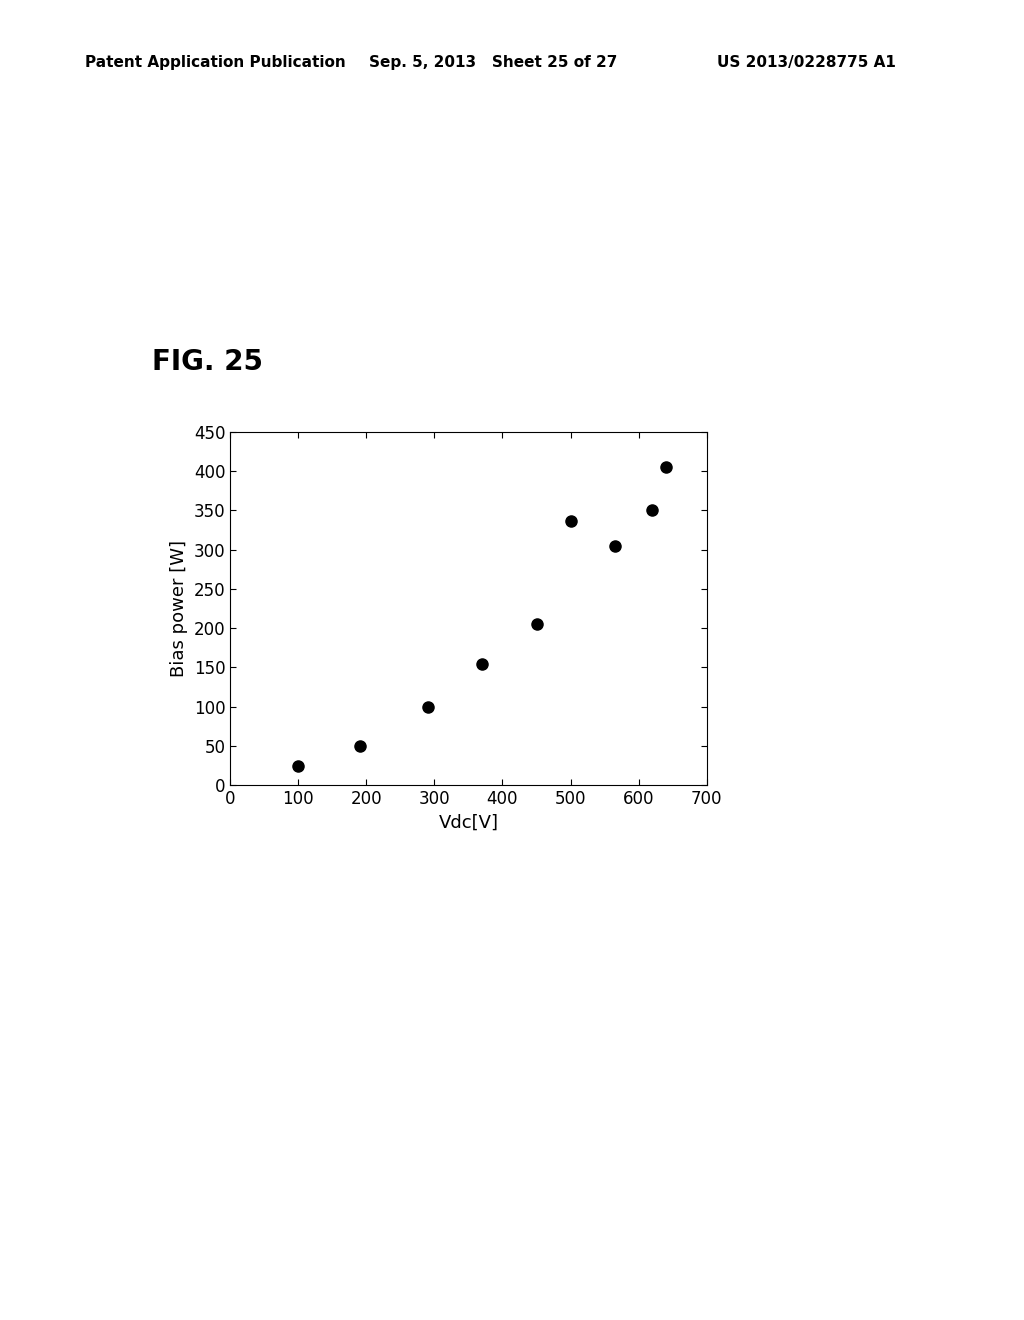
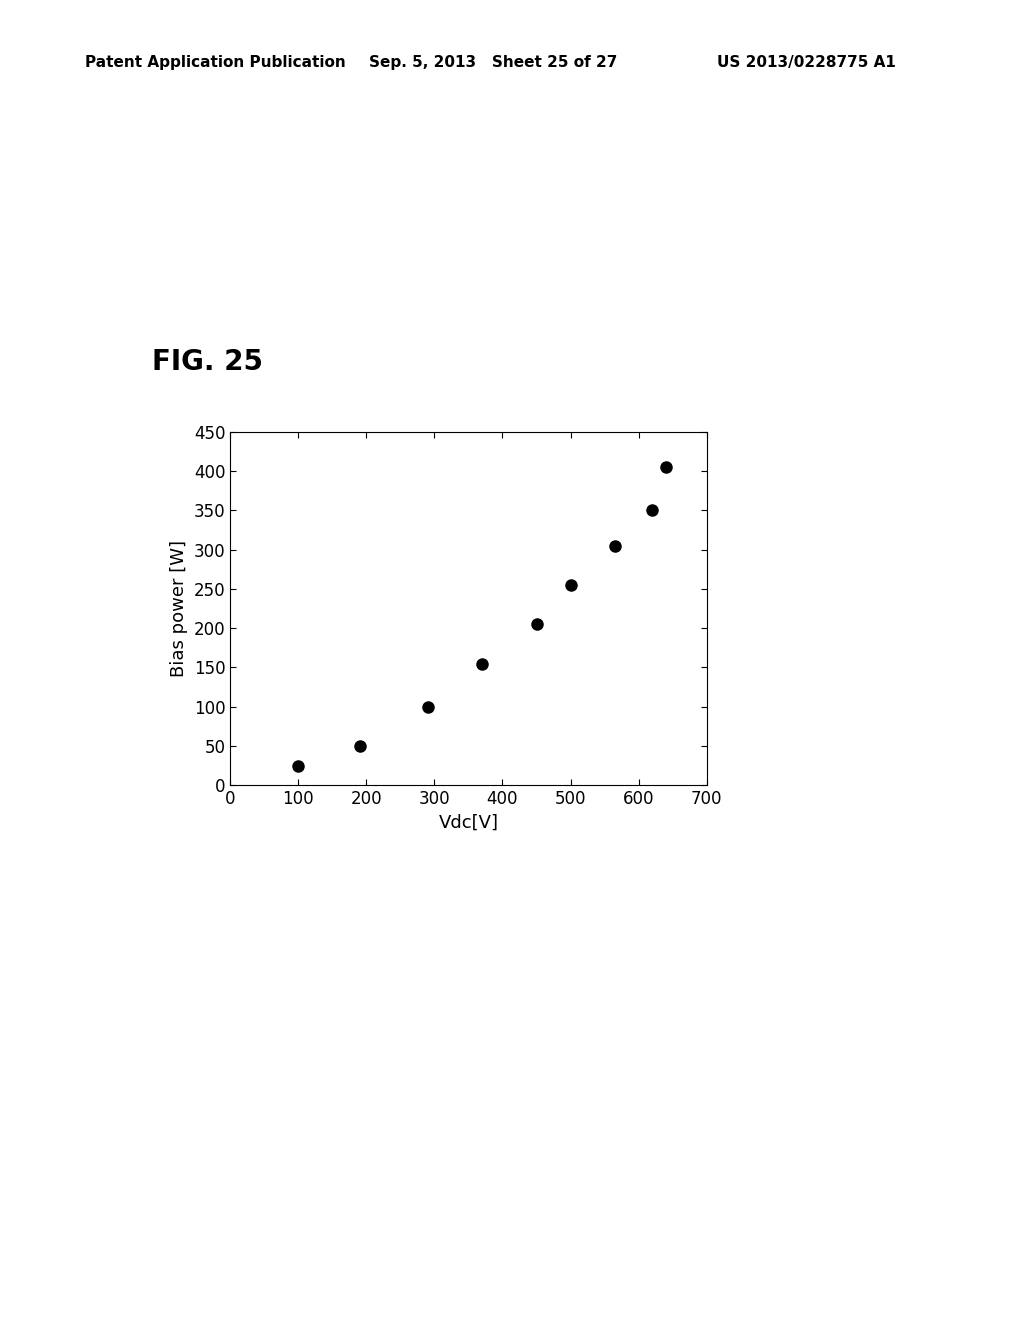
500: 336 -> 255
